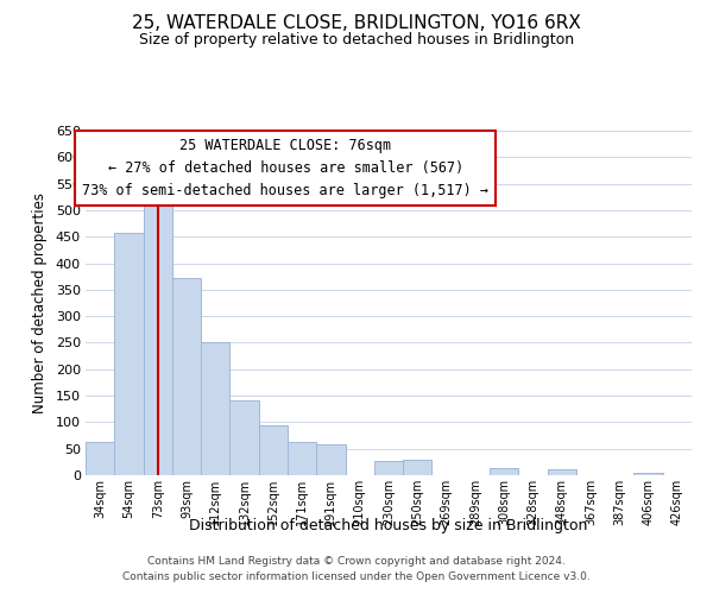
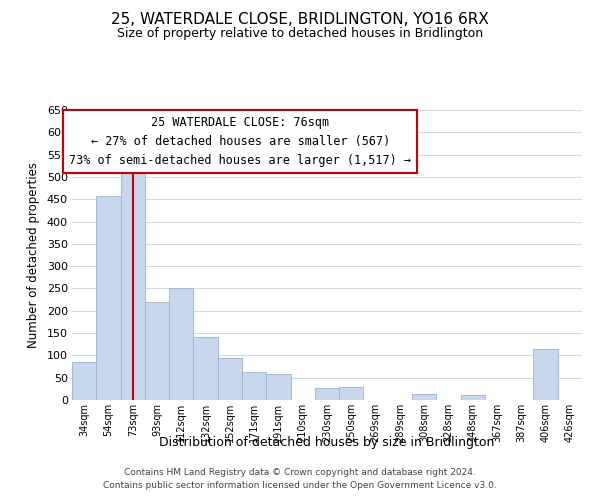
34sqm: 63 -> 85
93sqm: 371 -> 220
406sqm: 5 -> 115
